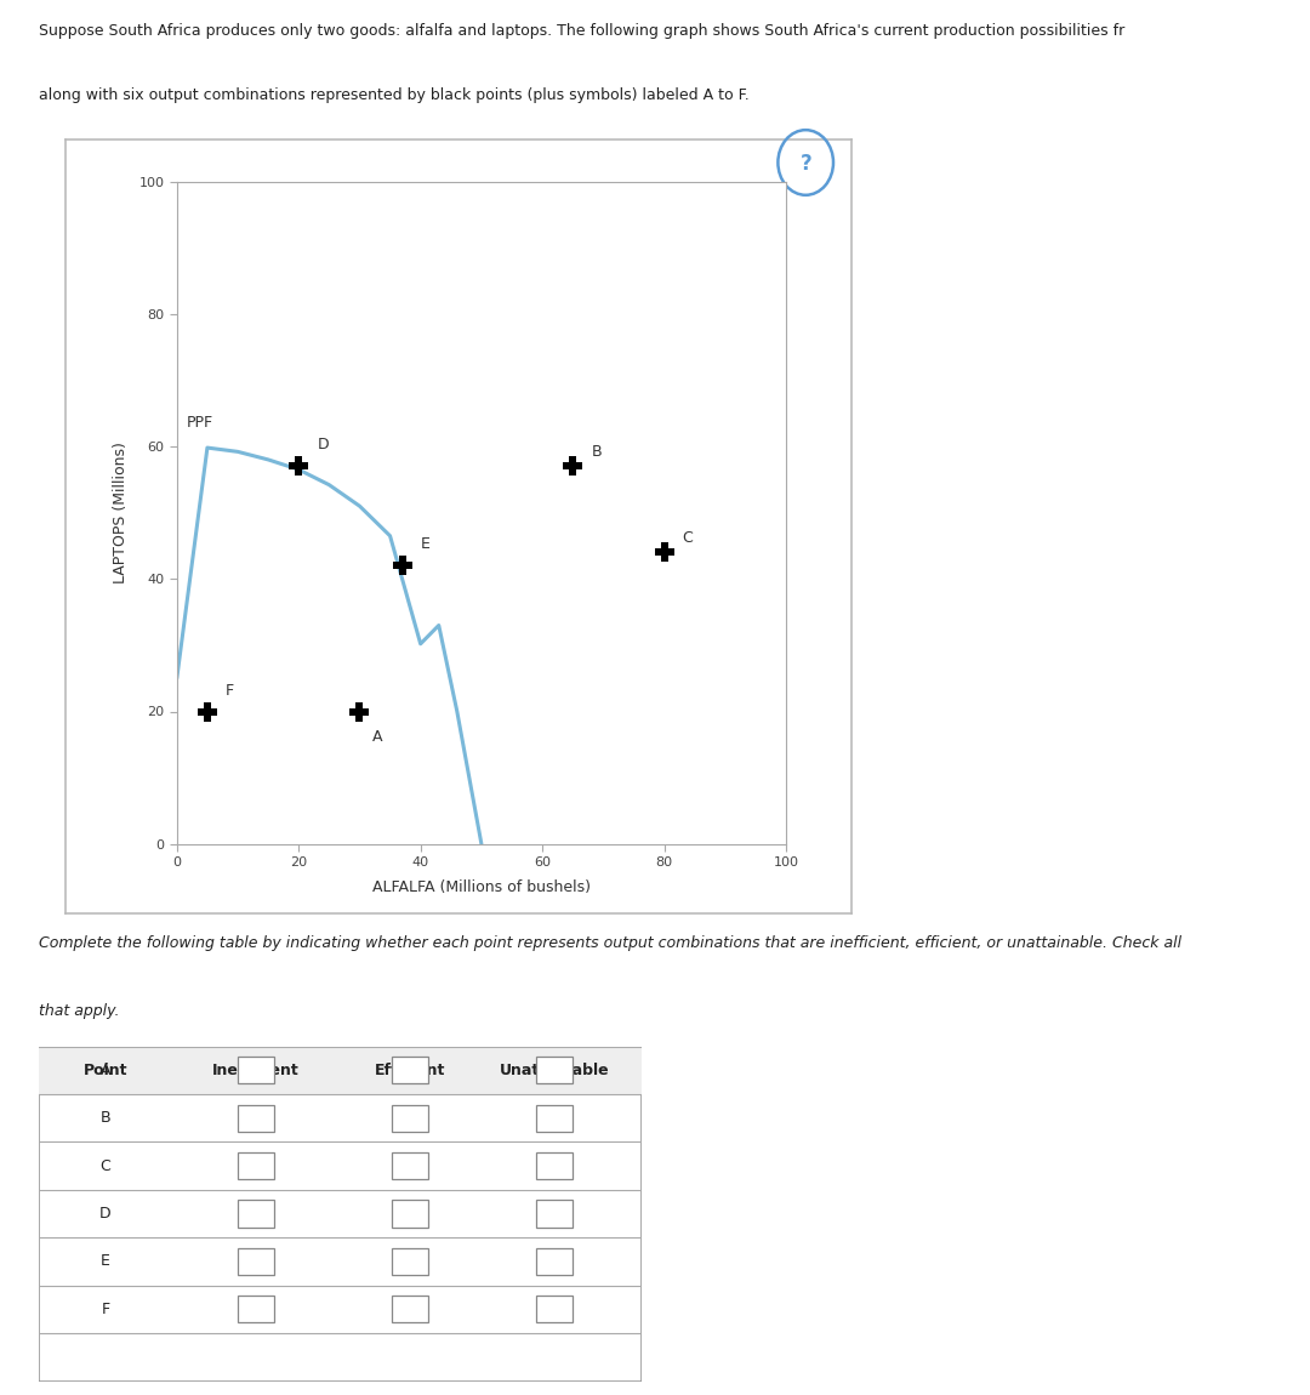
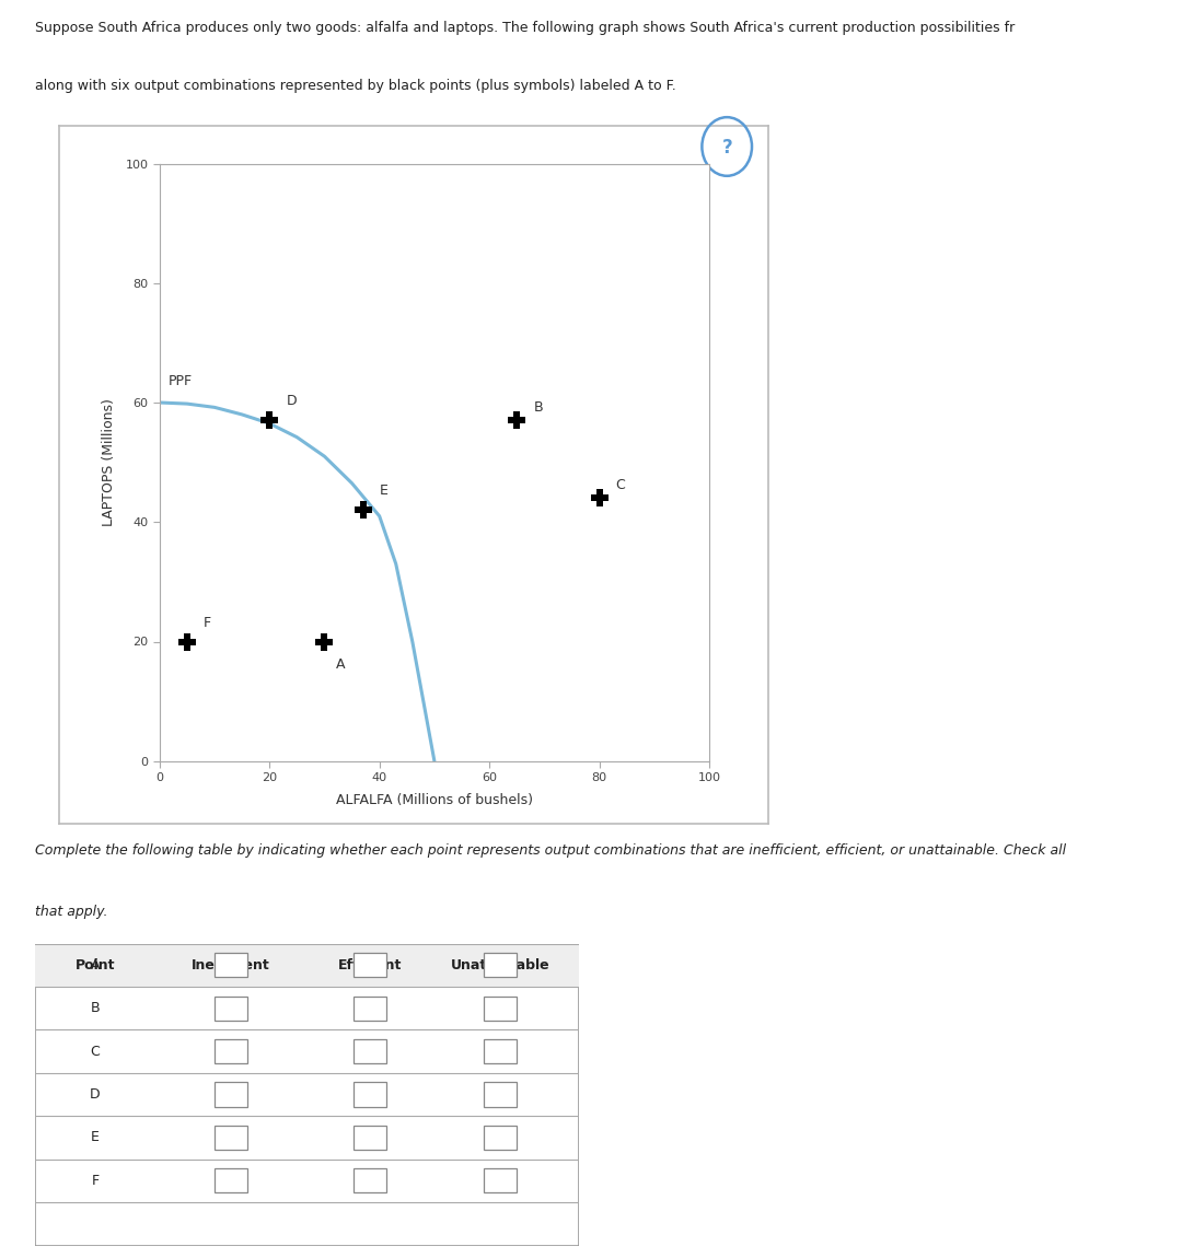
0: 25.0 -> 60.0
40: 30.2 -> 41.0
